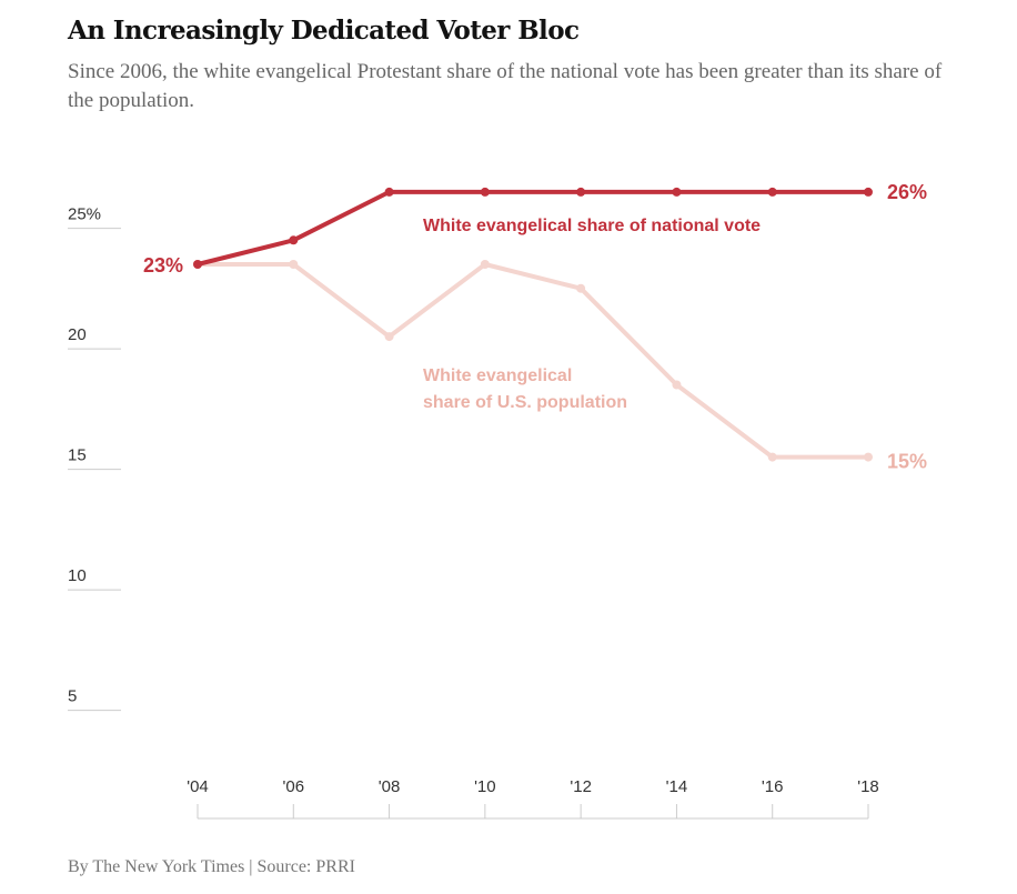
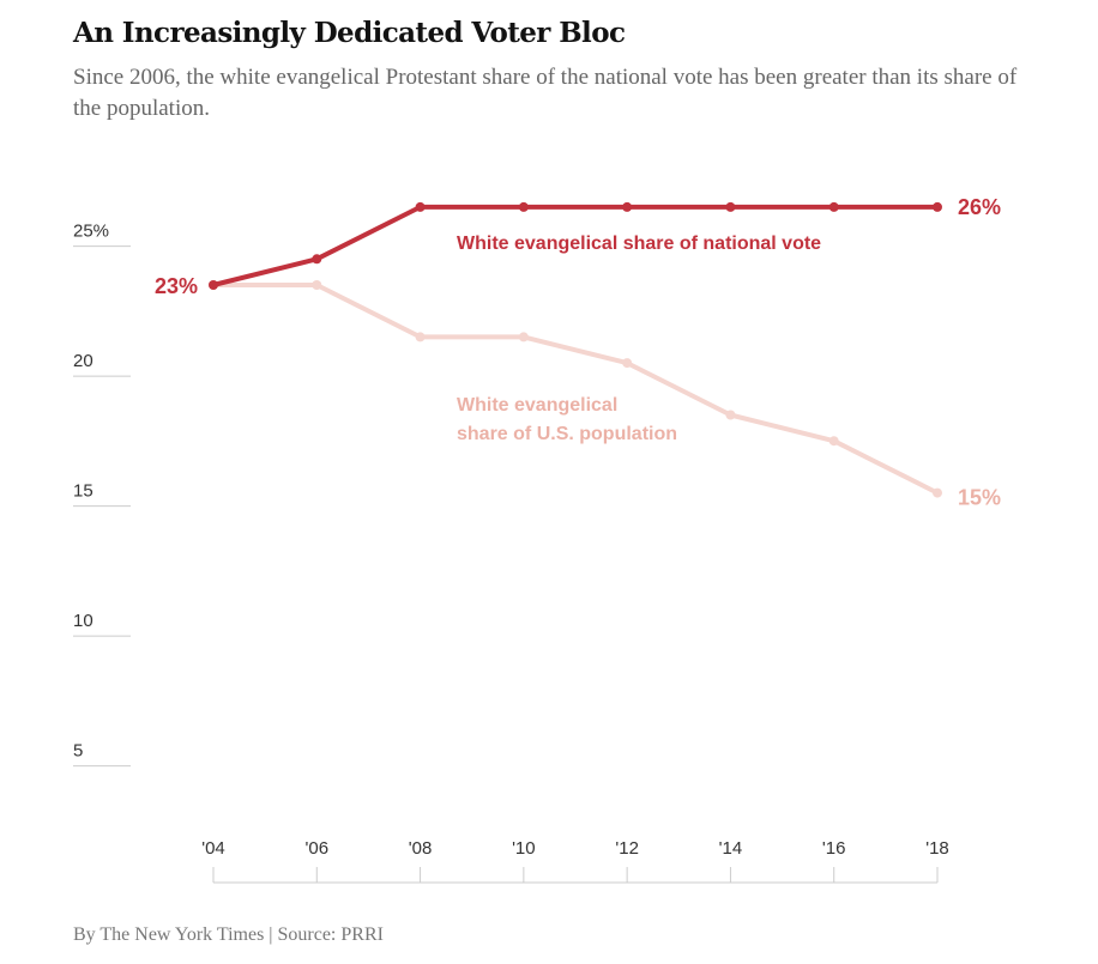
White evangelical share of U.S. population/'08: 20% -> 21%
White evangelical share of U.S. population/'10: 23% -> 21%
White evangelical share of U.S. population/'12: 22% -> 20%
White evangelical share of U.S. population/'16: 15% -> 17%
